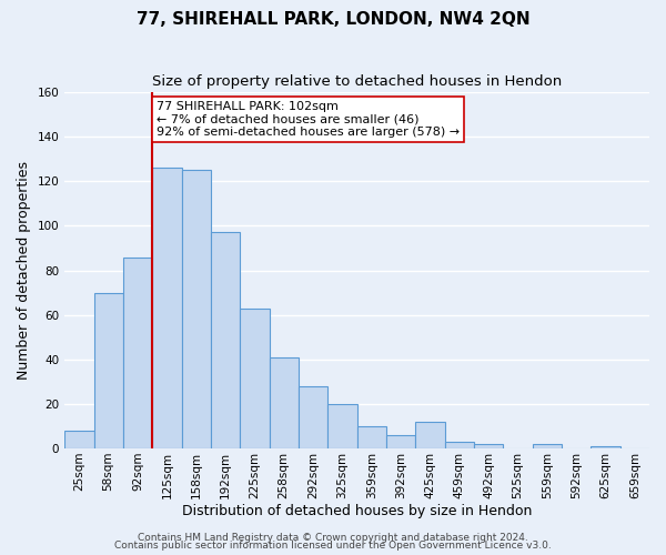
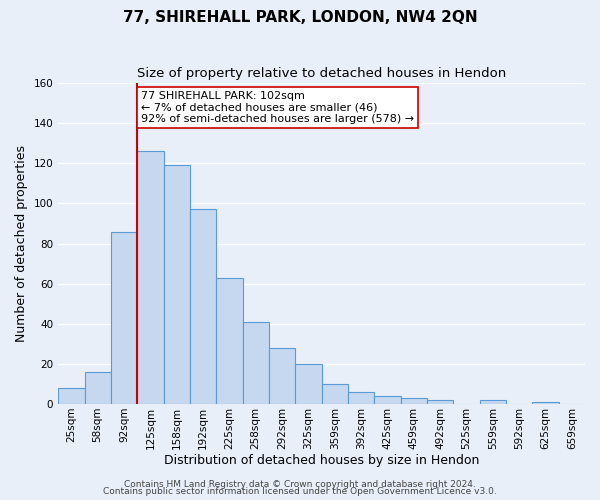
58sqm: 70 -> 16
158sqm: 125 -> 119
425sqm: 12 -> 4
